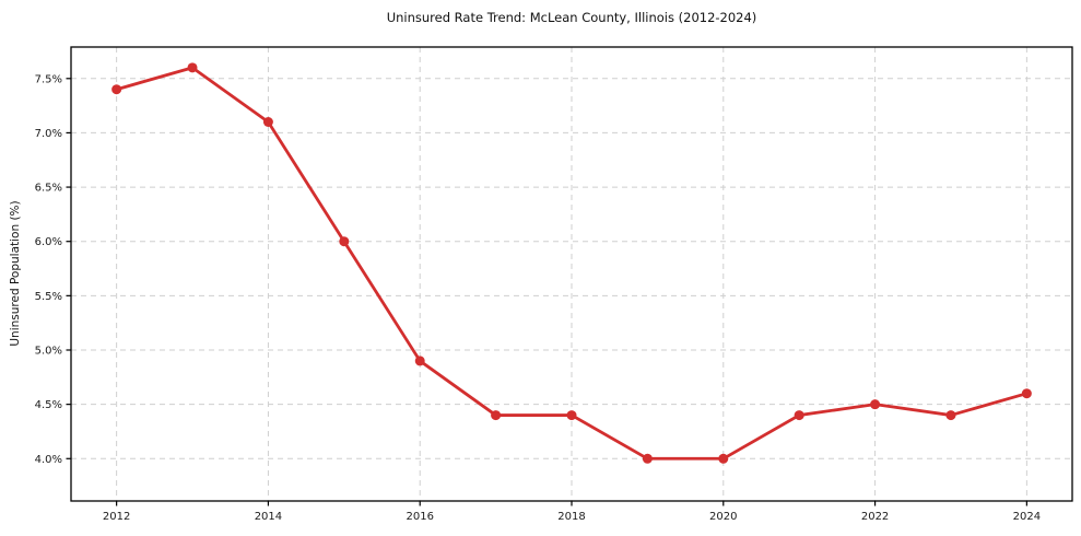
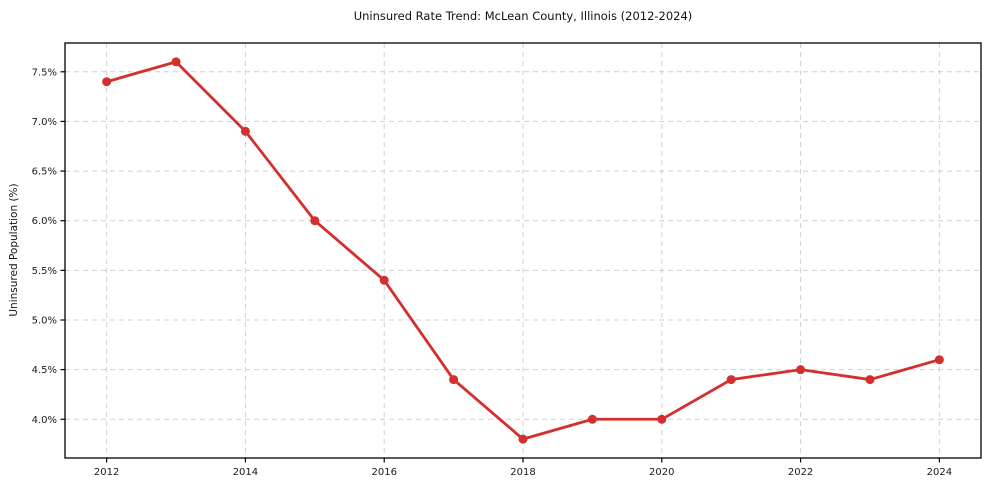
2014: 7.1% -> 6.9%
2016: 4.9% -> 5.4%
2018: 4.4% -> 3.8%
